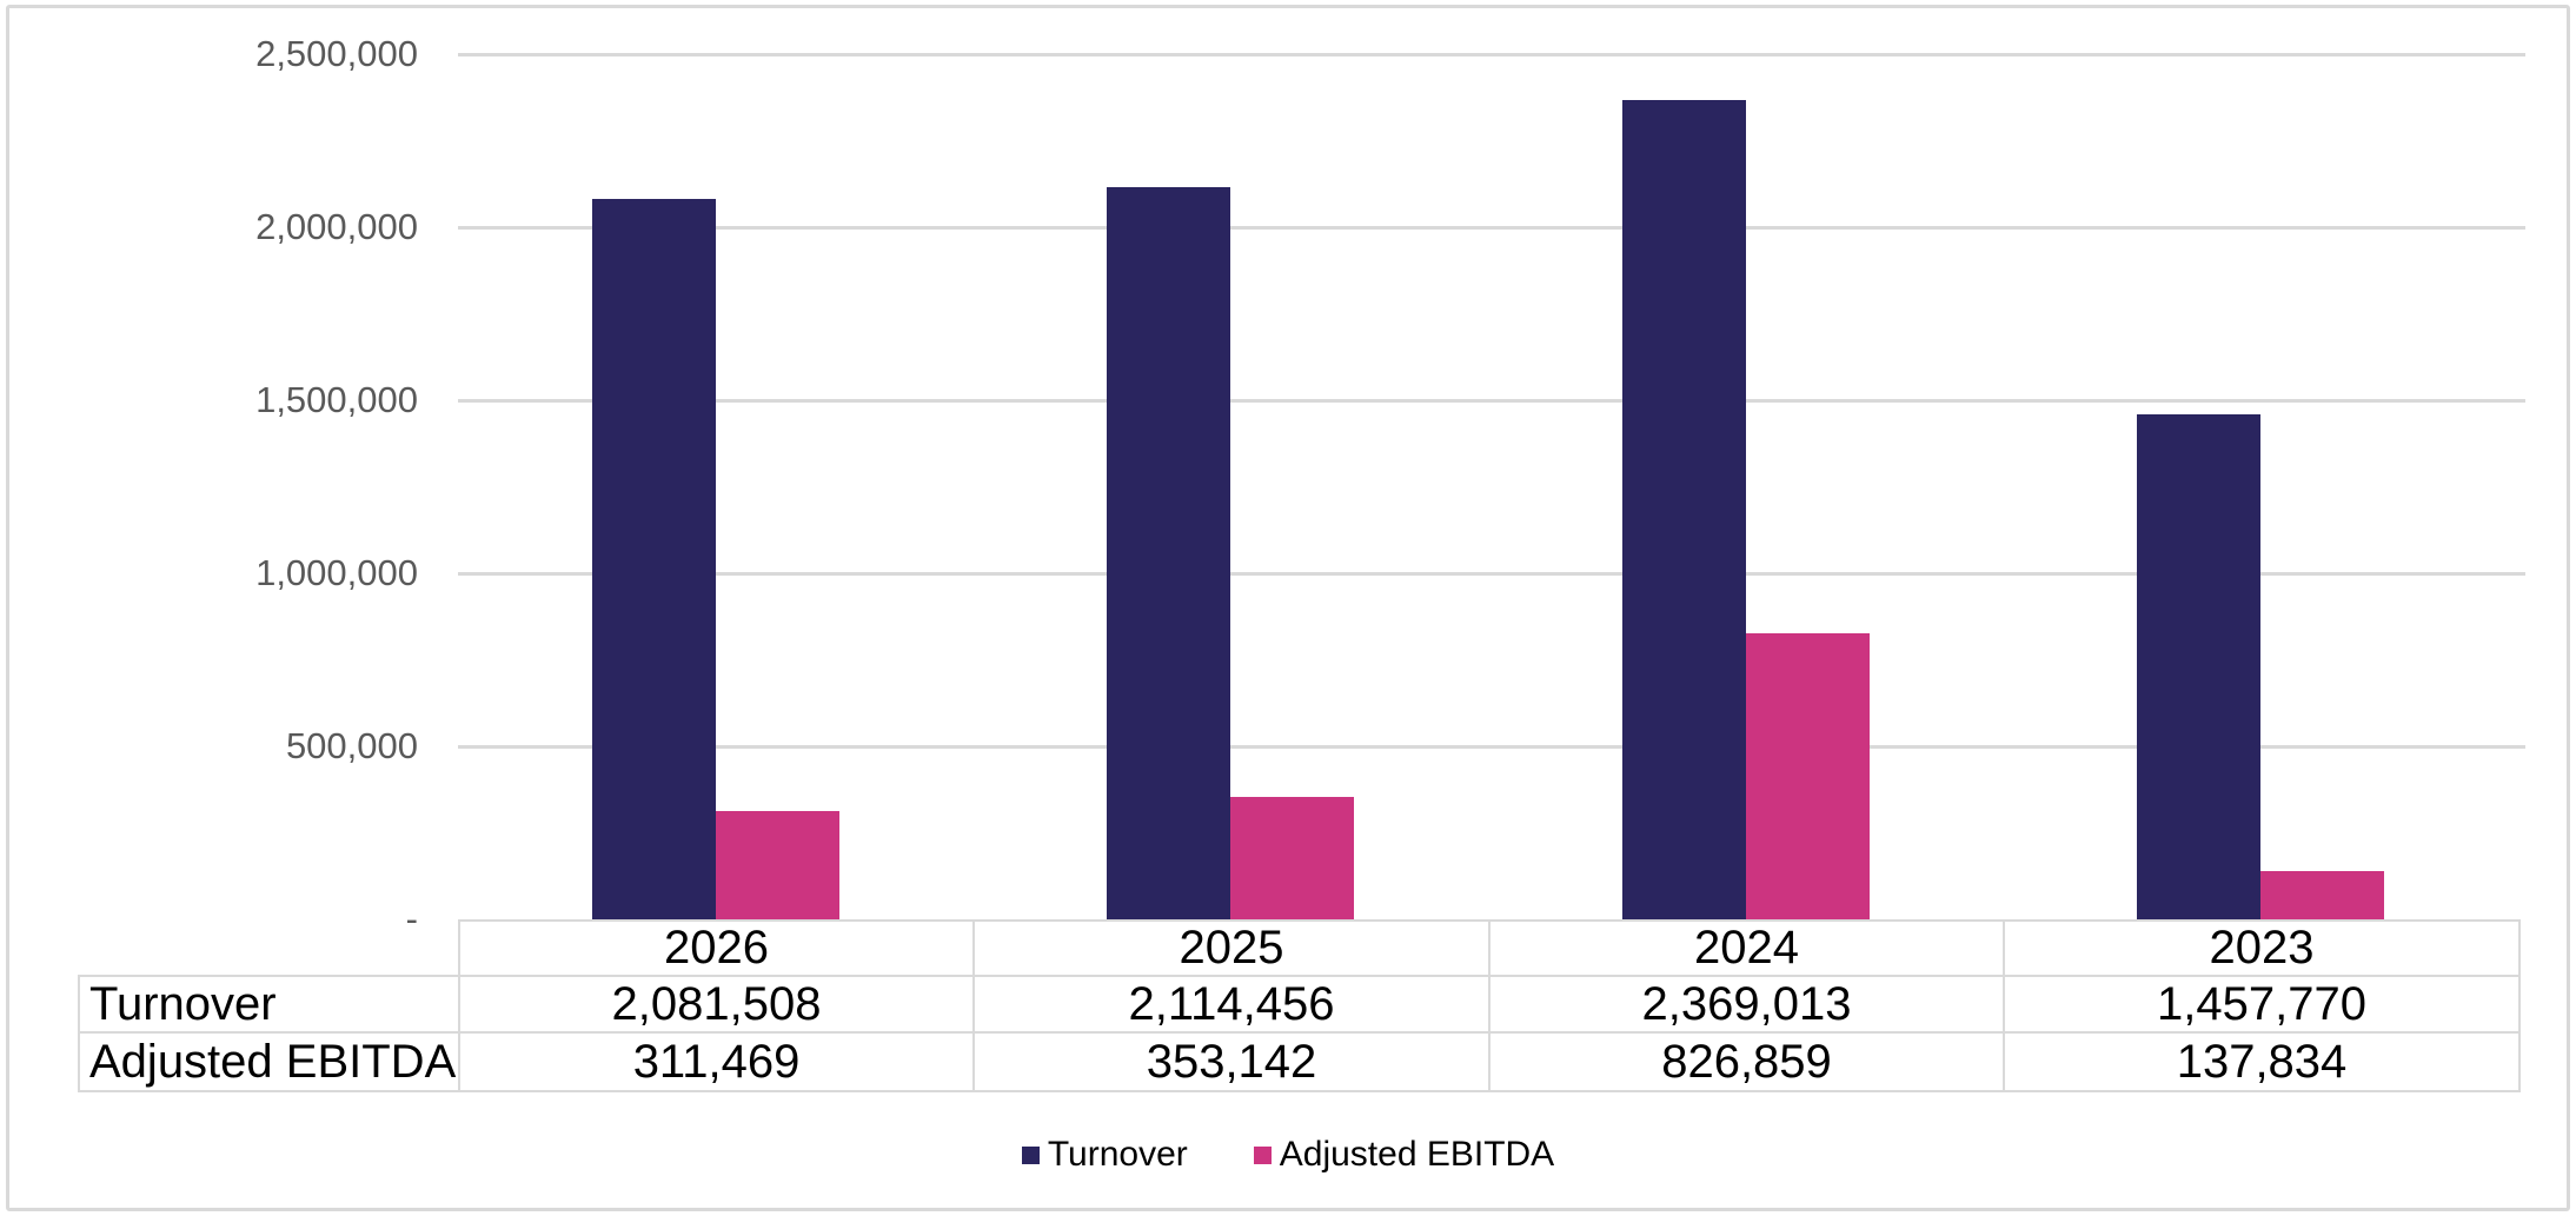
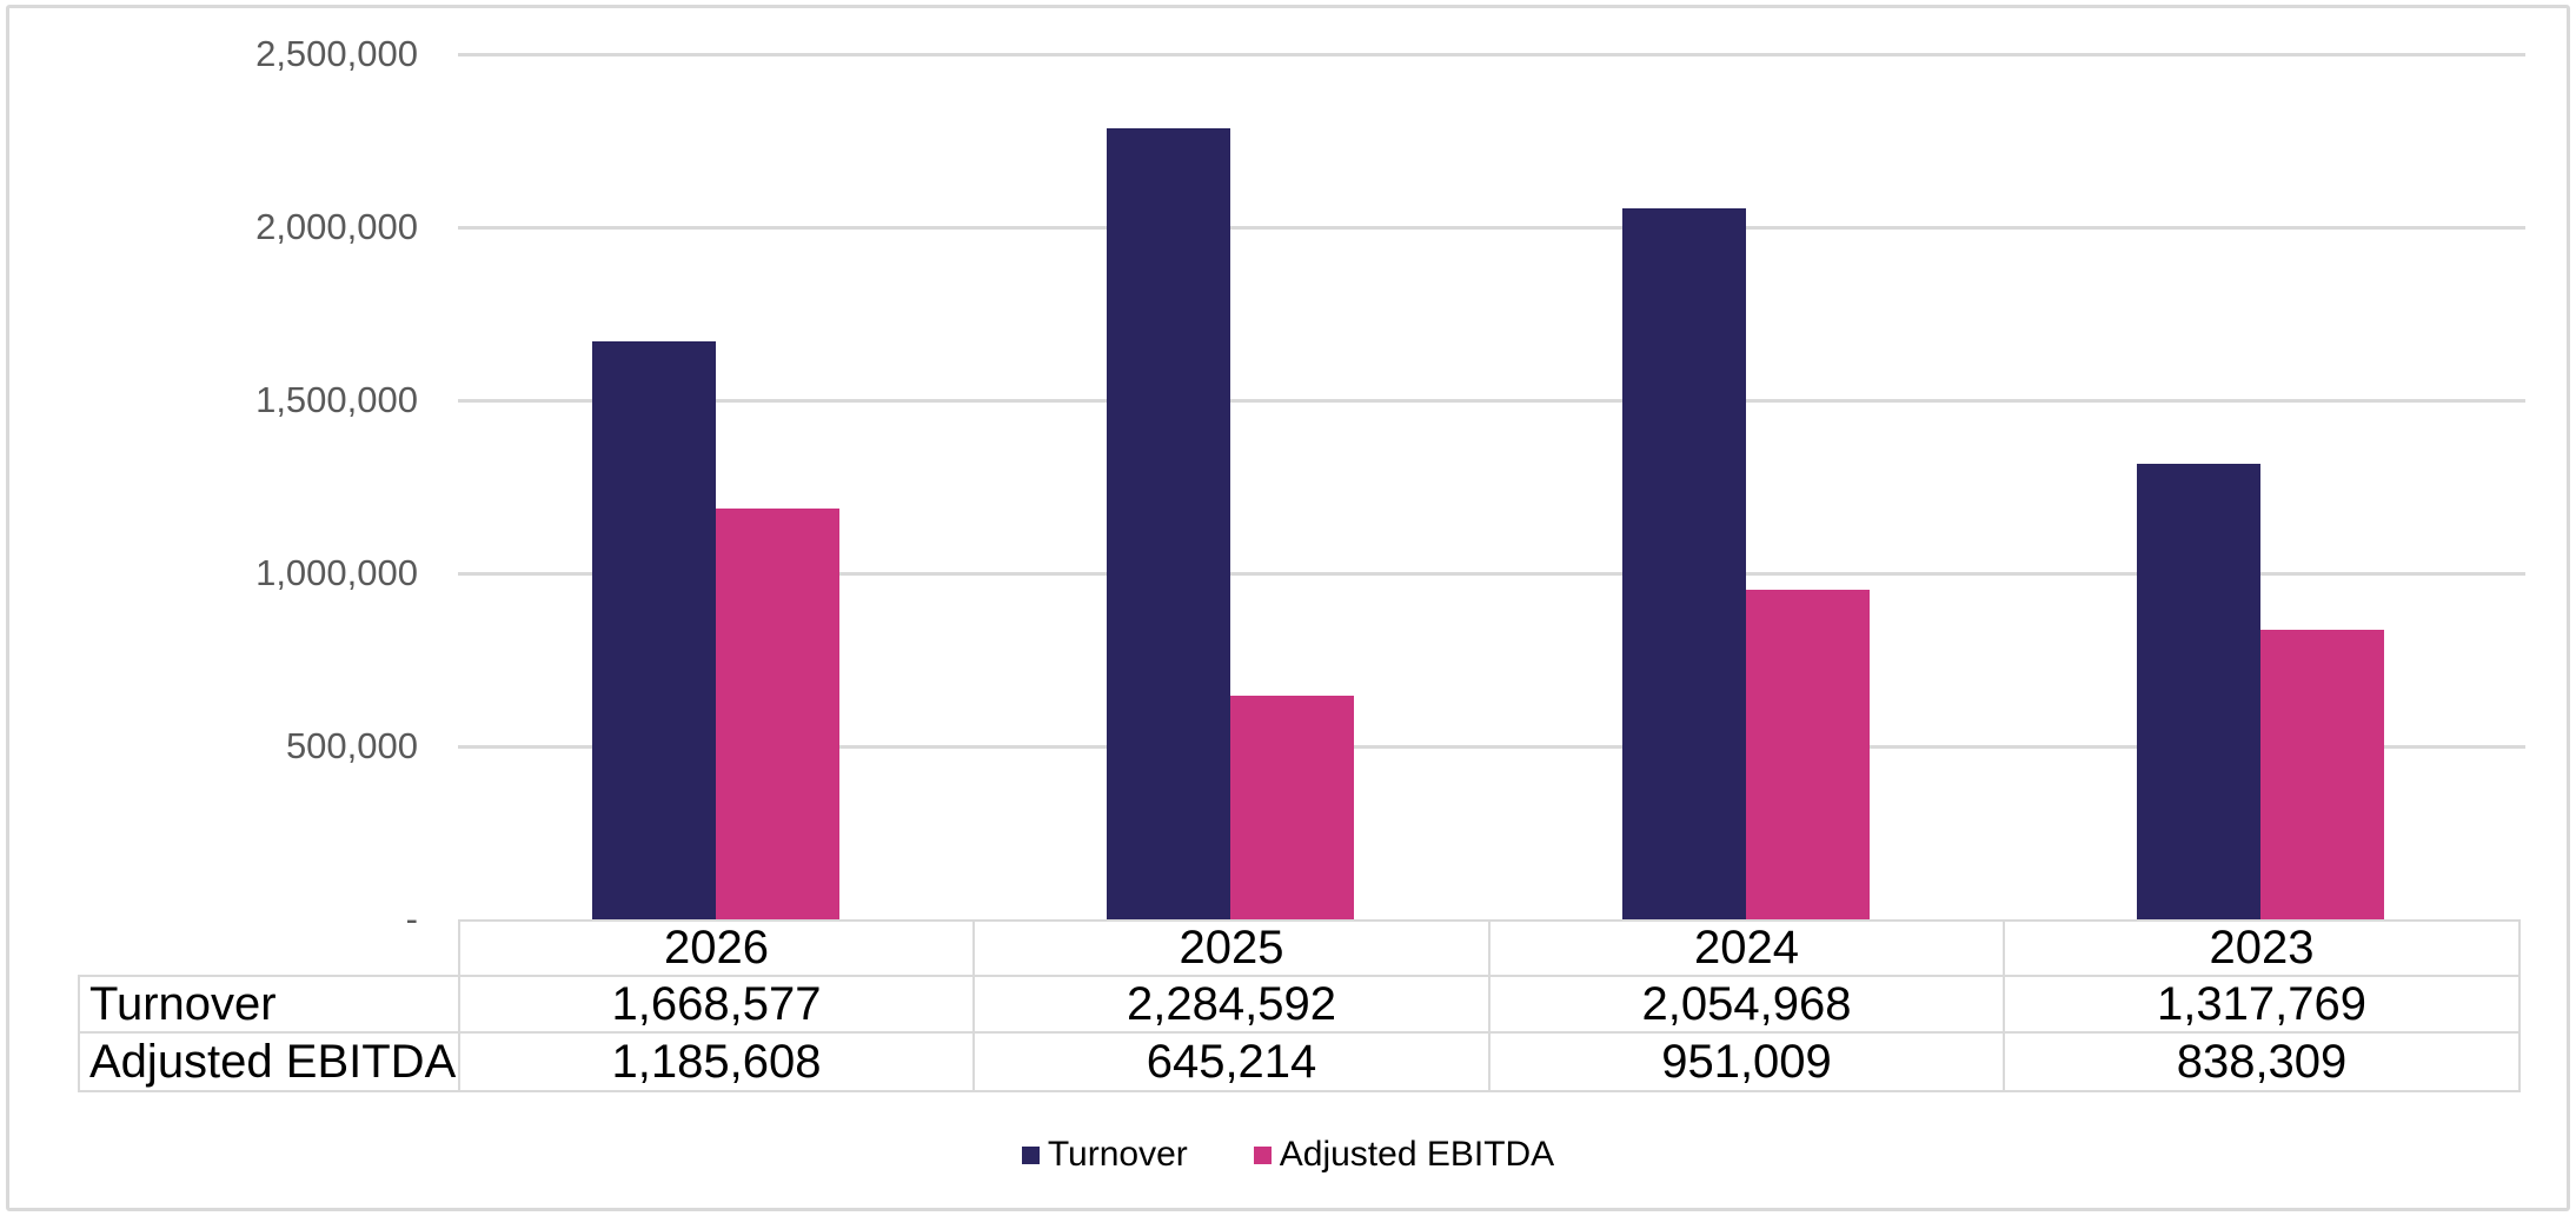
Turnover/2026: 2,081,508 -> 1,668,577
Adjusted EBITDA/2026: 311,469 -> 1,185,608
Turnover/2025: 2,114,456 -> 2,284,592
Adjusted EBITDA/2025: 353,142 -> 645,214
Turnover/2024: 2,369,013 -> 2,054,968
Adjusted EBITDA/2024: 826,859 -> 951,009
Turnover/2023: 1,457,770 -> 1,317,769
Adjusted EBITDA/2023: 137,834 -> 838,309
